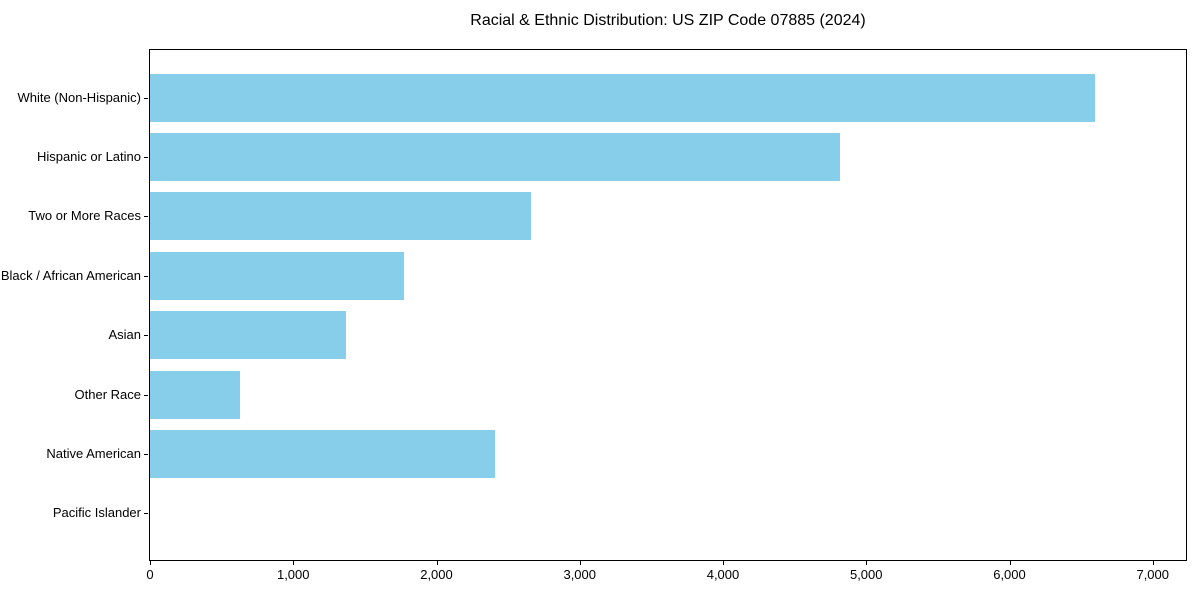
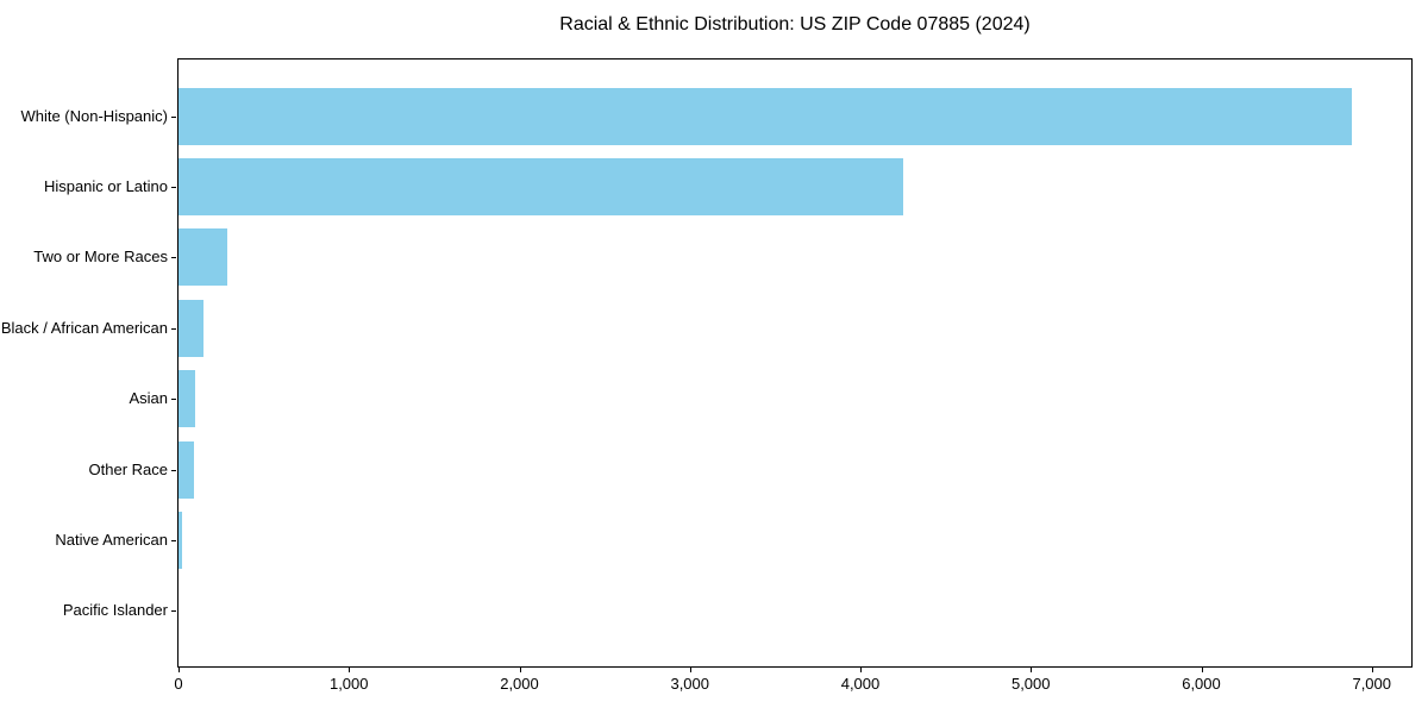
White (Non-Hispanic): 6600 -> 6880
Hispanic or Latino: 4820 -> 4250
Two or More Races: 2660 -> 280
Black / African American: 1770 -> 150
Asian: 1370 -> 100
Other Race: 630 -> 90
Native American: 2410 -> 20
